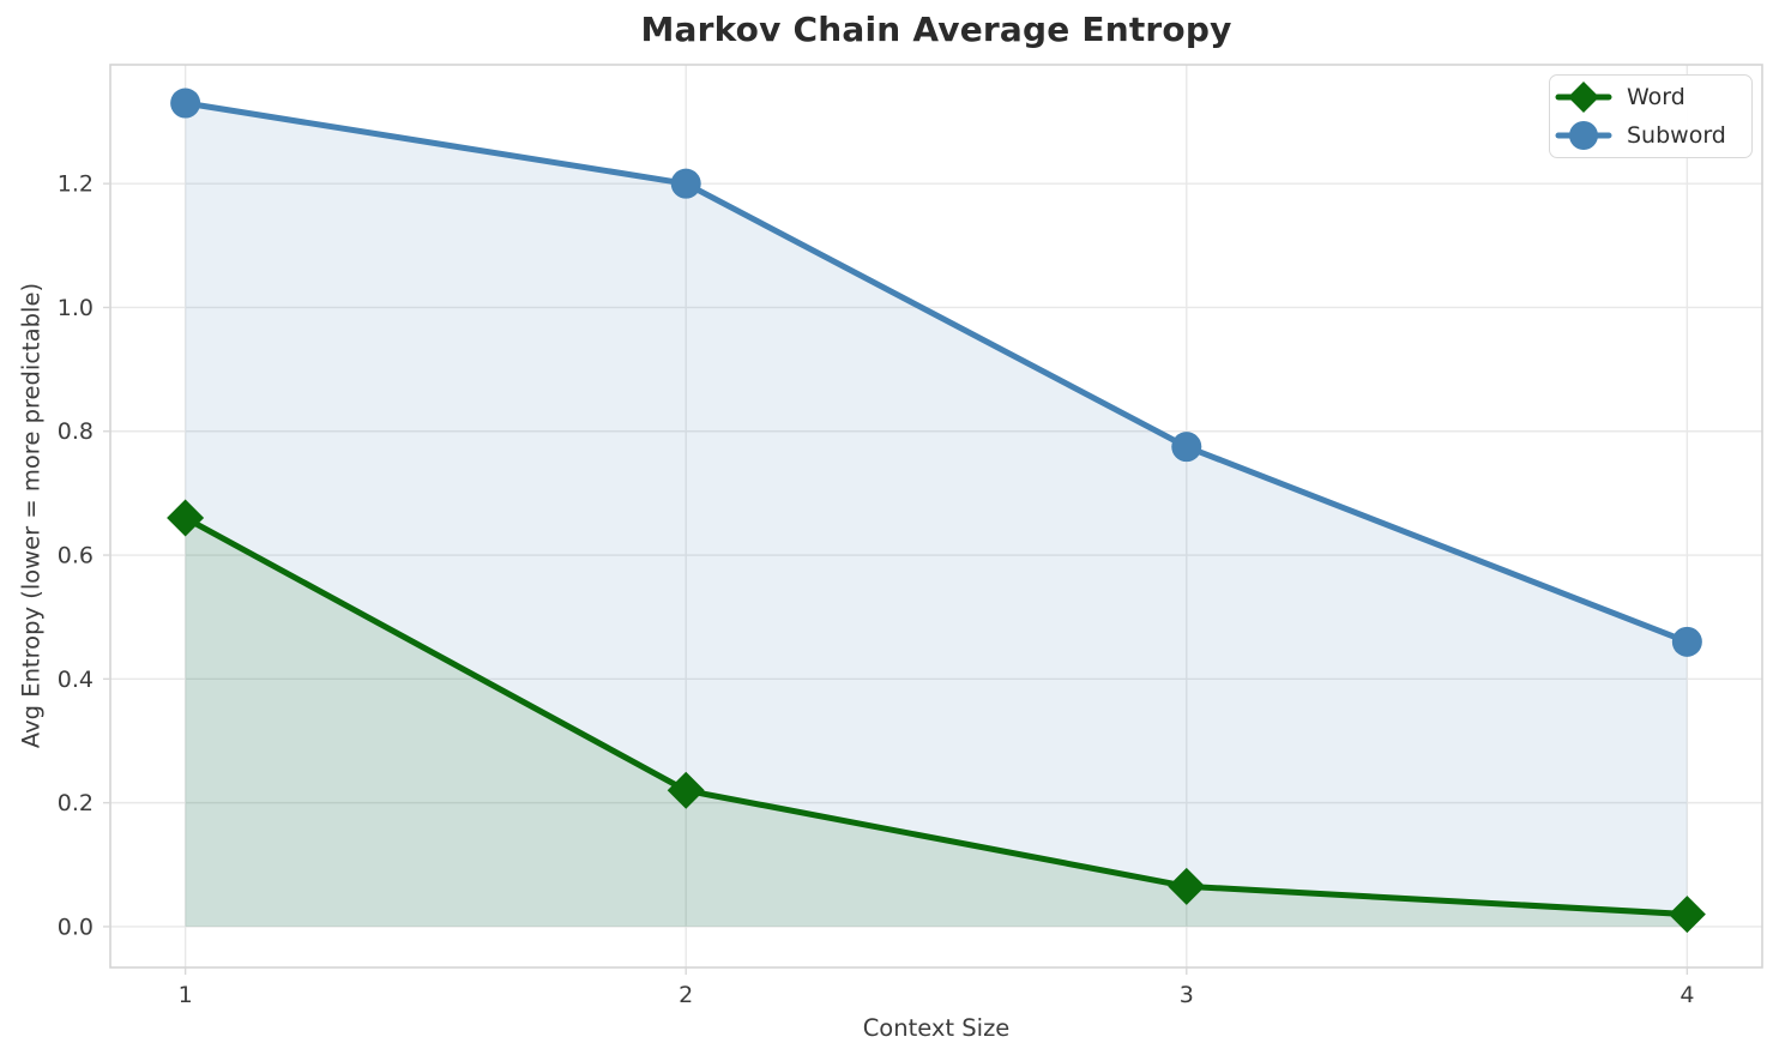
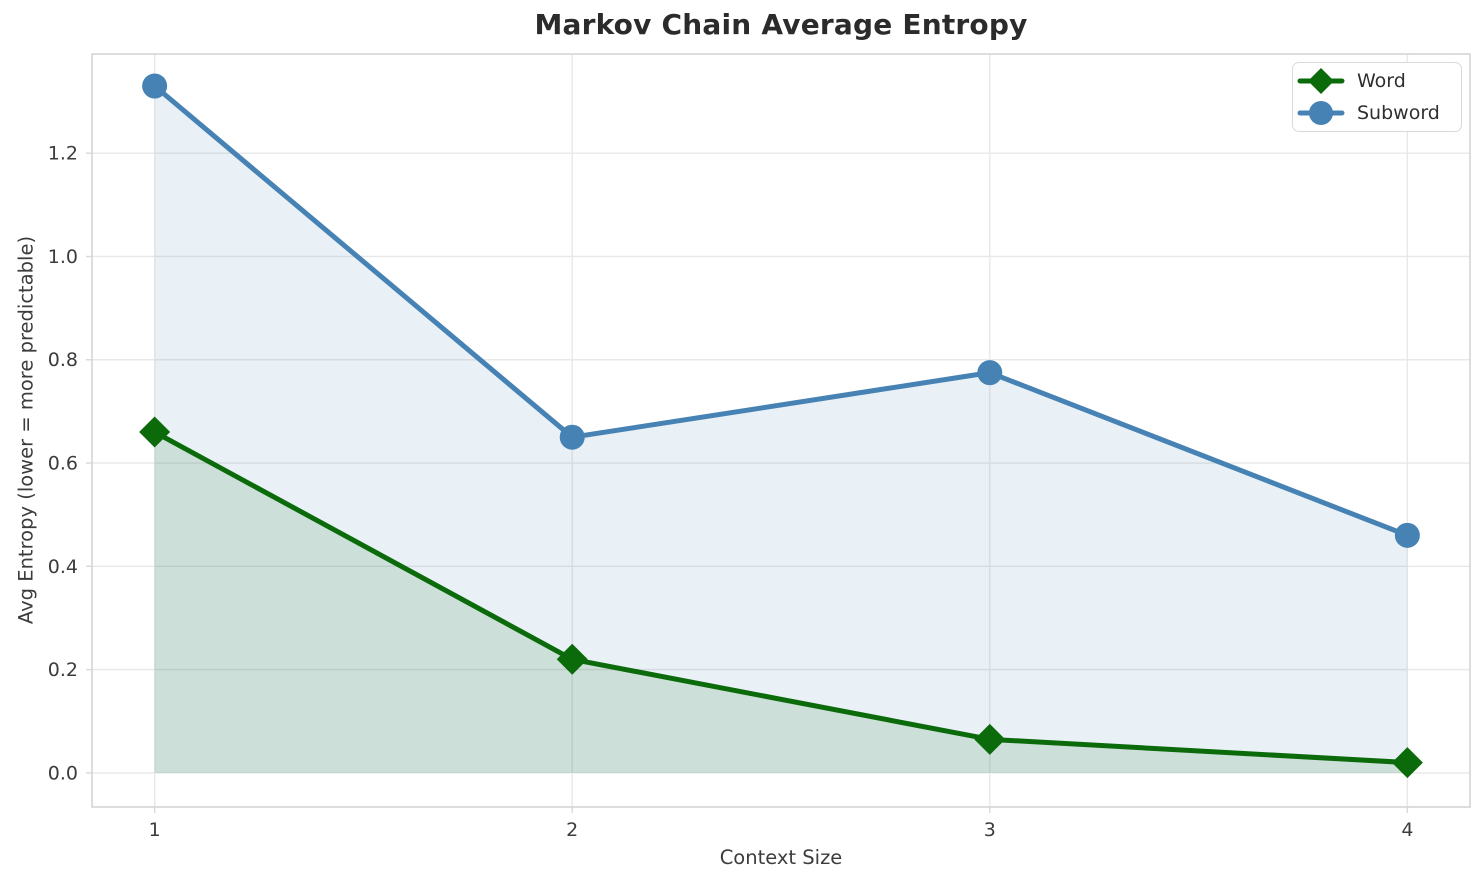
Subword/2: 1.20 -> 0.65
